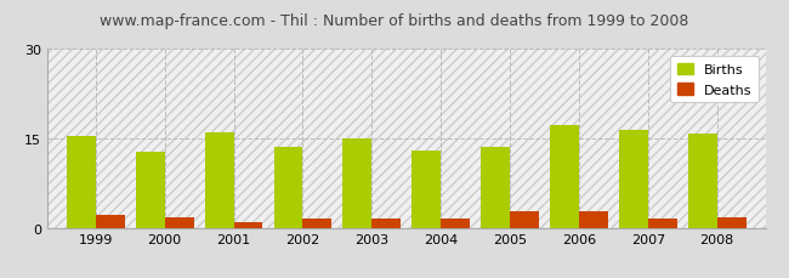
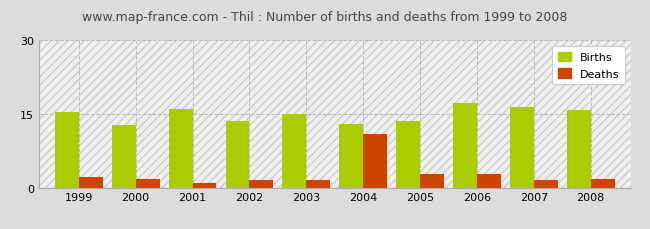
Deaths/2004: 1.5 -> 11.0
